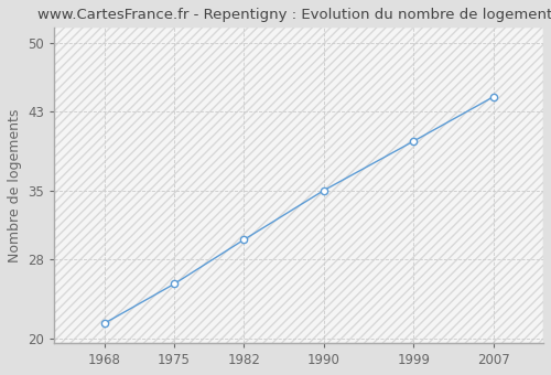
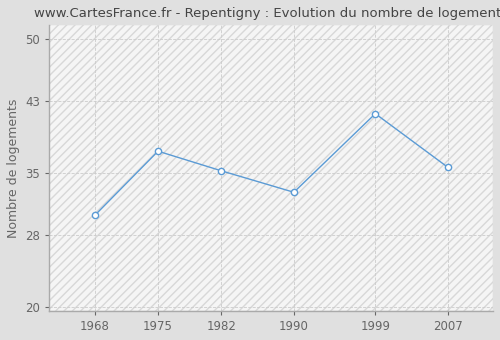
1968: 21.5 -> 30.2
1975: 25.5 -> 37.4
1982: 30.0 -> 35.2
1990: 35.0 -> 32.8
1999: 40.0 -> 41.6
2007: 44.5 -> 35.6
